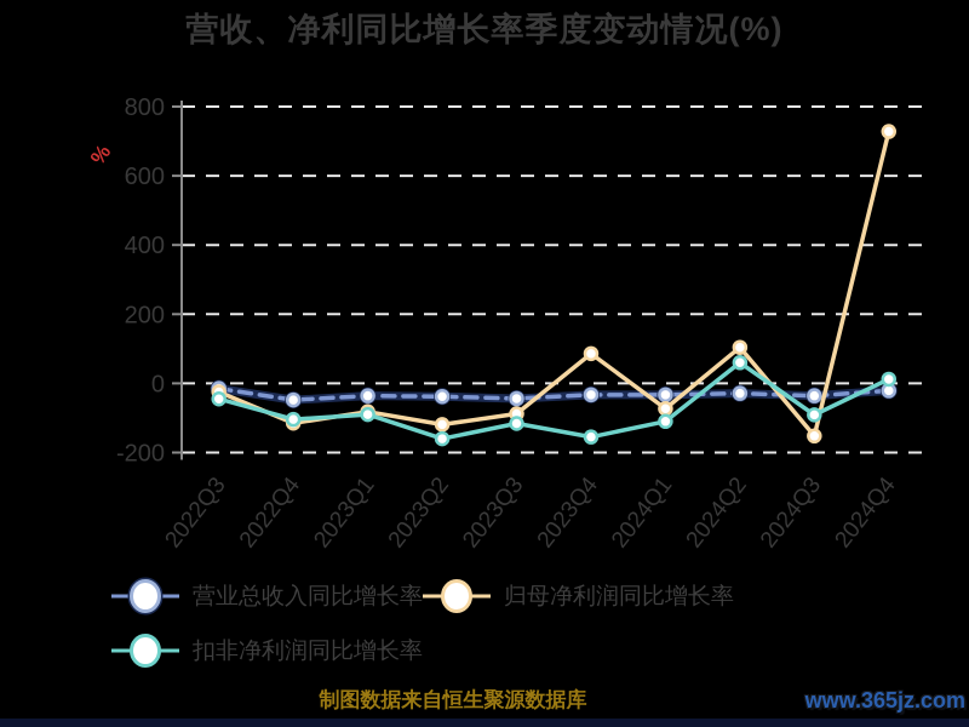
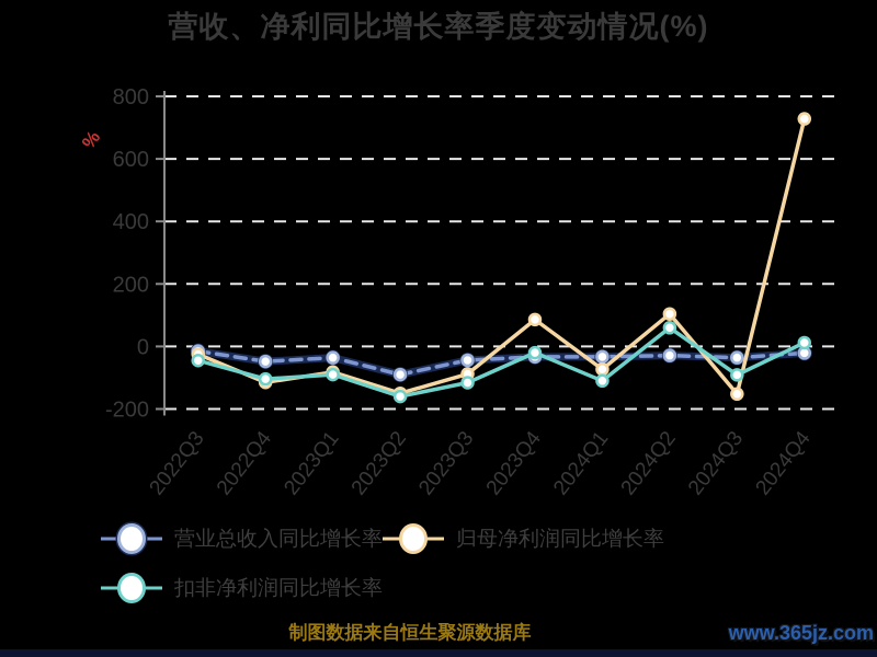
营业总收入同比增长率/2023Q2: -40 -> -90
归母净利润同比增长率/2023Q2: -120 -> -150
扣非净利润同比增长率/2023Q4: -160 -> -20
